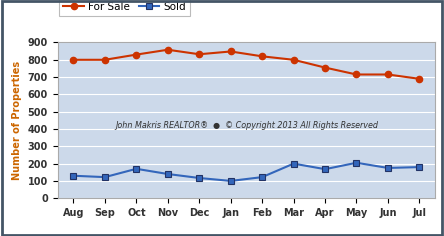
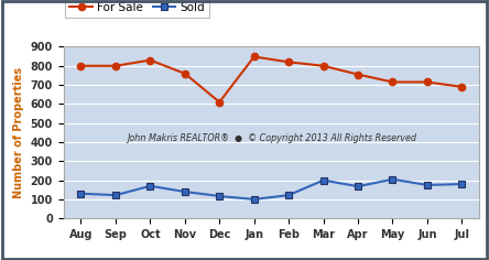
For Sale/Nov: 860 -> 760
For Sale/Dec: 830 -> 610
